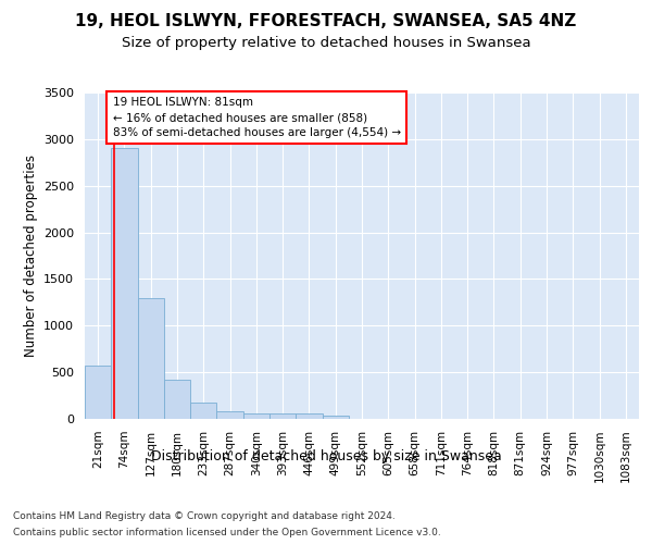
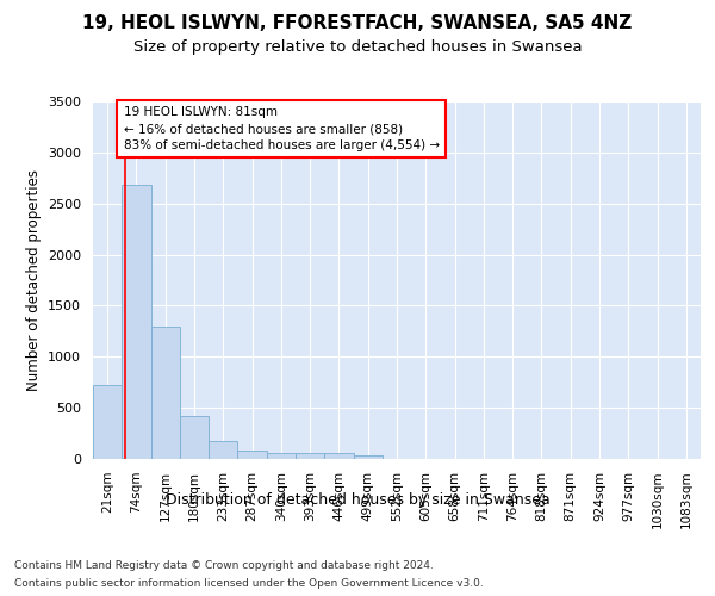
21sqm: 570 -> 720
74sqm: 2900 -> 2680
